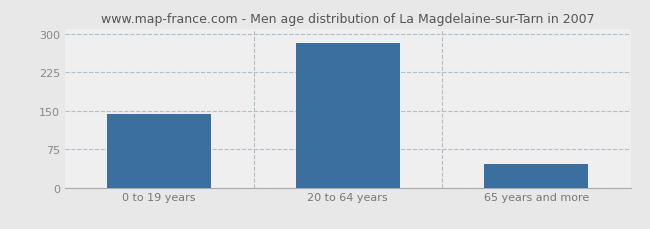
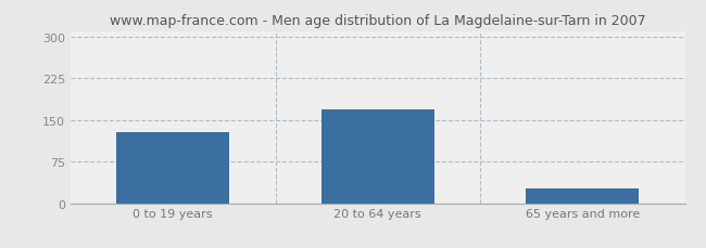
0 to 19 years: 144 -> 128
20 to 64 years: 283 -> 170
65 years and more: 47 -> 26
